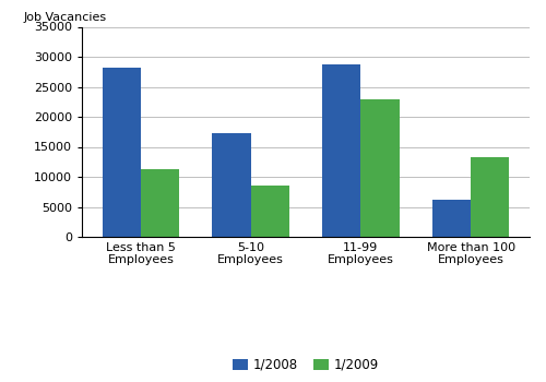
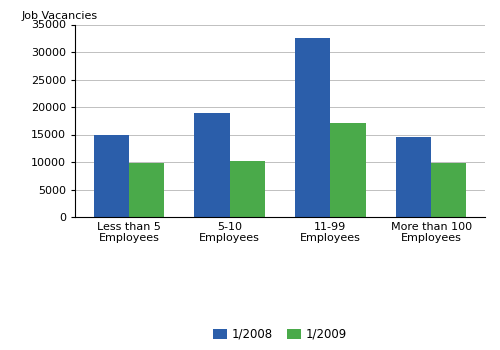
1/2008/Less than 5 Employees: 28200 -> 15000
1/2009/Less than 5 Employees: 11200 -> 9800
1/2008/5-10 Employees: 17200 -> 19000
1/2009/5-10 Employees: 8600 -> 10100
1/2008/11-99 Employees: 28800 -> 32500
1/2009/11-99 Employees: 23000 -> 17100
1/2008/More than 100 Employees: 6200 -> 14500
1/2009/More than 100 Employees: 13200 -> 9900
